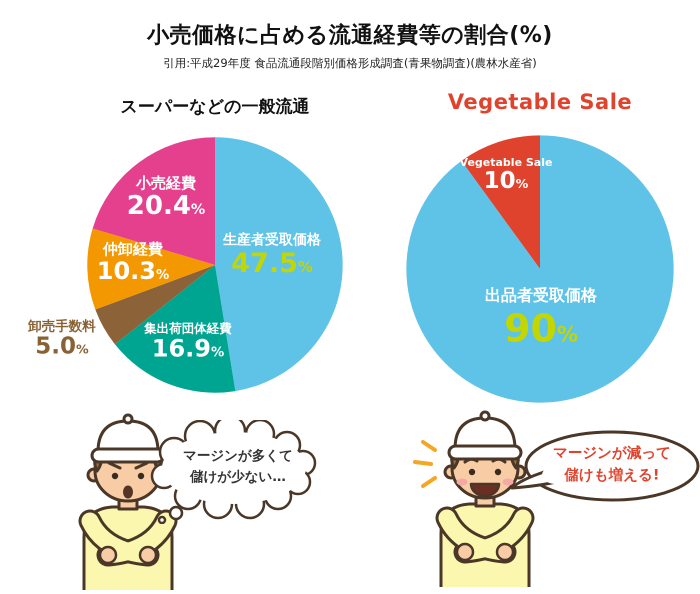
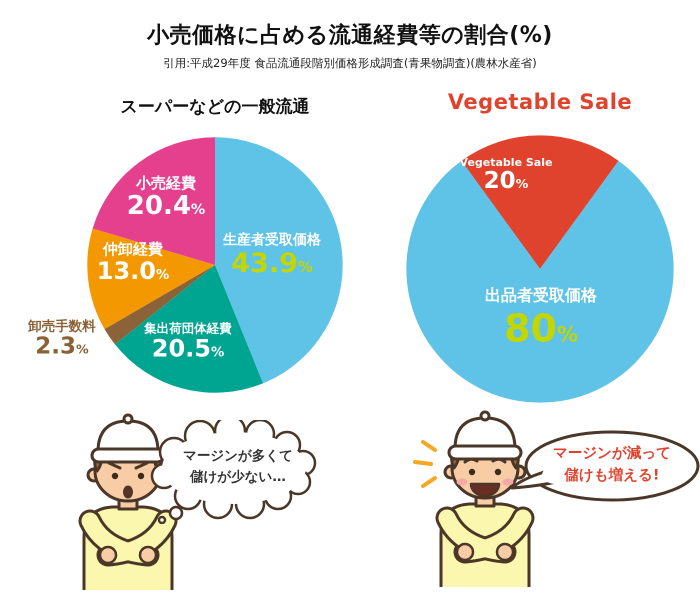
スーパーなどの一般流通/生産者受取価格: 47.5 -> 43.9
スーパーなどの一般流通/集出荷団体経費: 16.9 -> 20.5
スーパーなどの一般流通/卸売手数料: 5.0 -> 2.3
スーパーなどの一般流通/仲卸経費: 10.3 -> 13.0
Vegetable Sale/Vegetable Sale: 10 -> 20
Vegetable Sale/出品者受取価格: 90 -> 80
